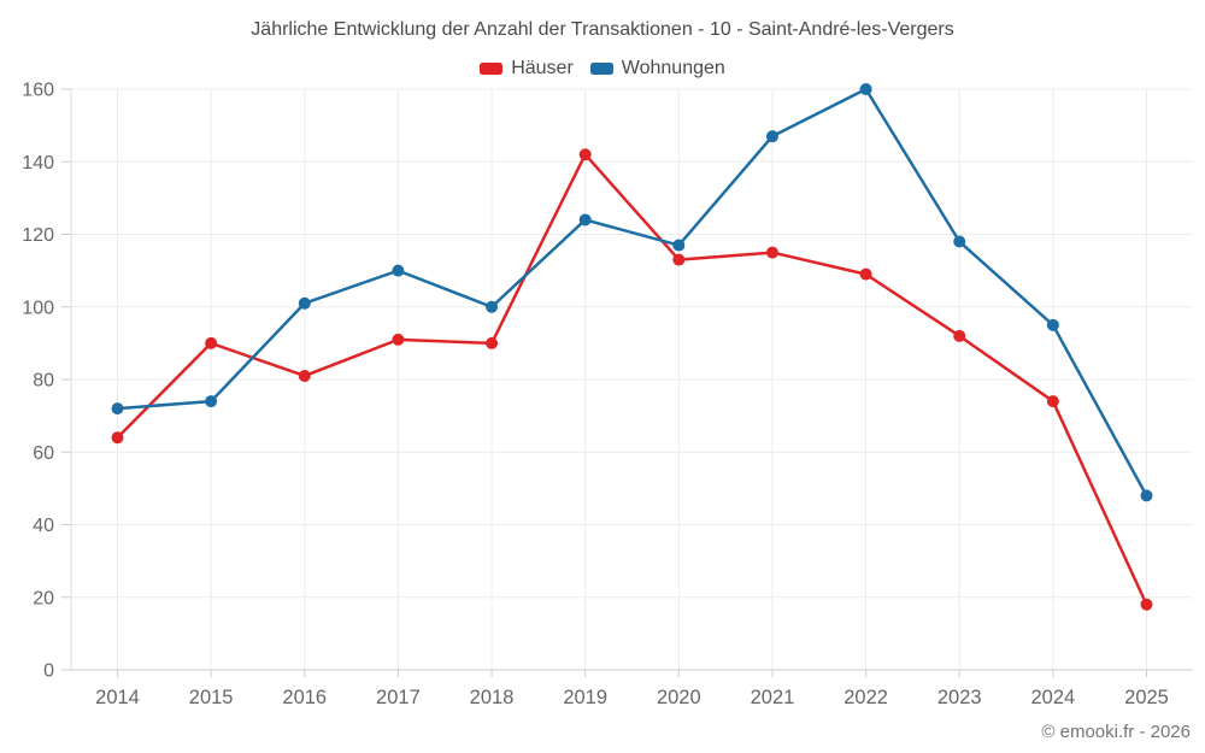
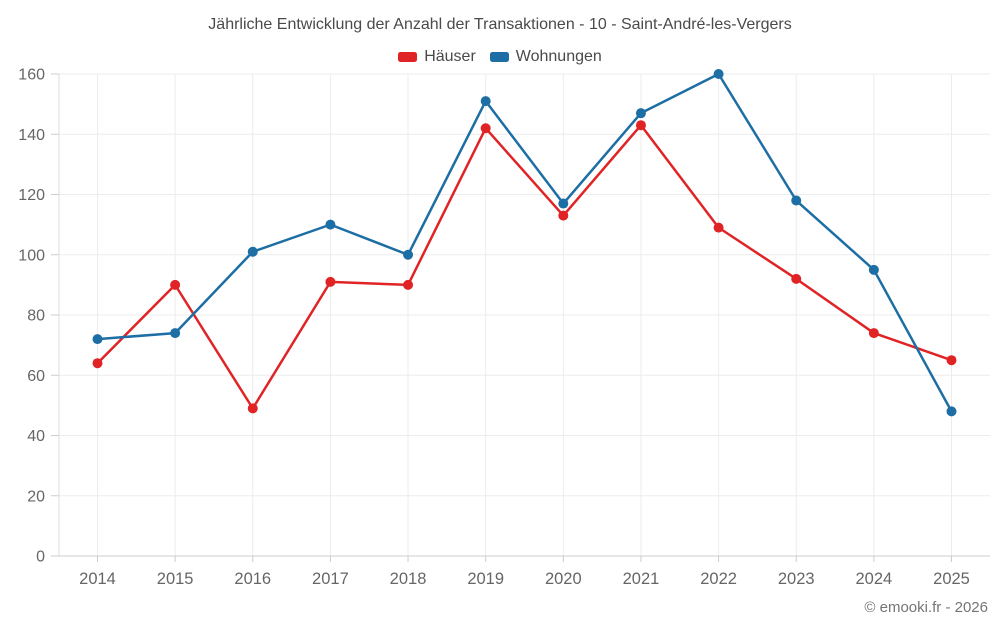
Häuser/2016: 81 -> 49
Wohnungen/2019: 124 -> 151
Häuser/2021: 115 -> 143
Häuser/2025: 18 -> 65
